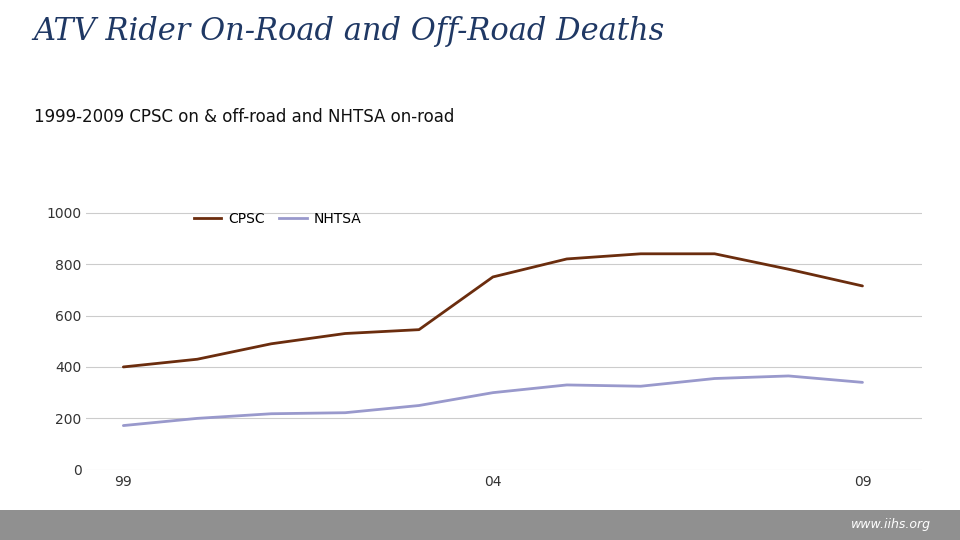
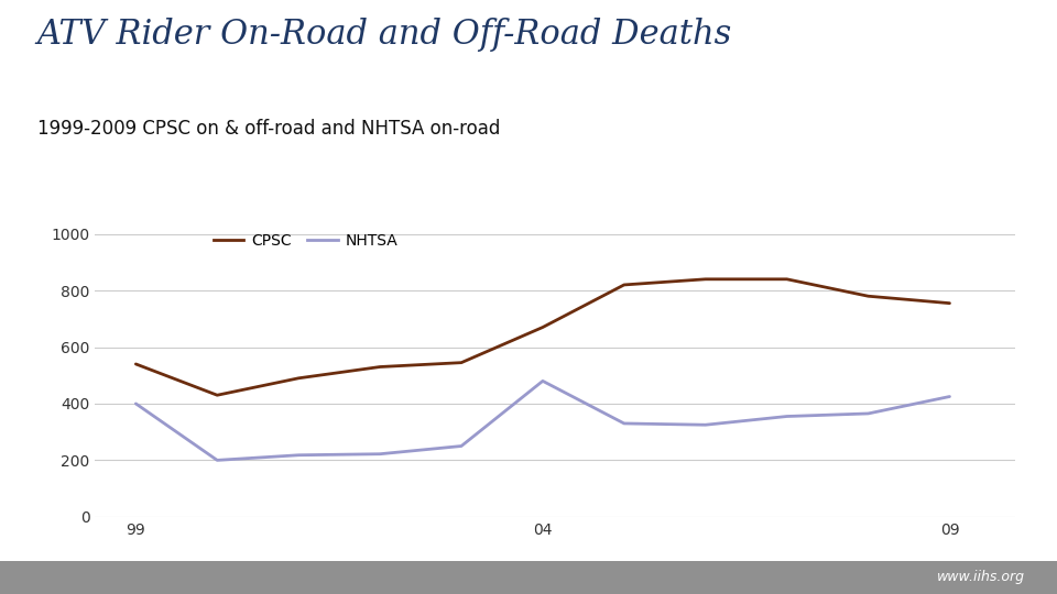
CPSC/99: 400 -> 540
NHTSA/99: 172 -> 400
CPSC/04: 750 -> 670
NHTSA/04: 300 -> 480
CPSC/09: 715 -> 755
NHTSA/09: 340 -> 425
